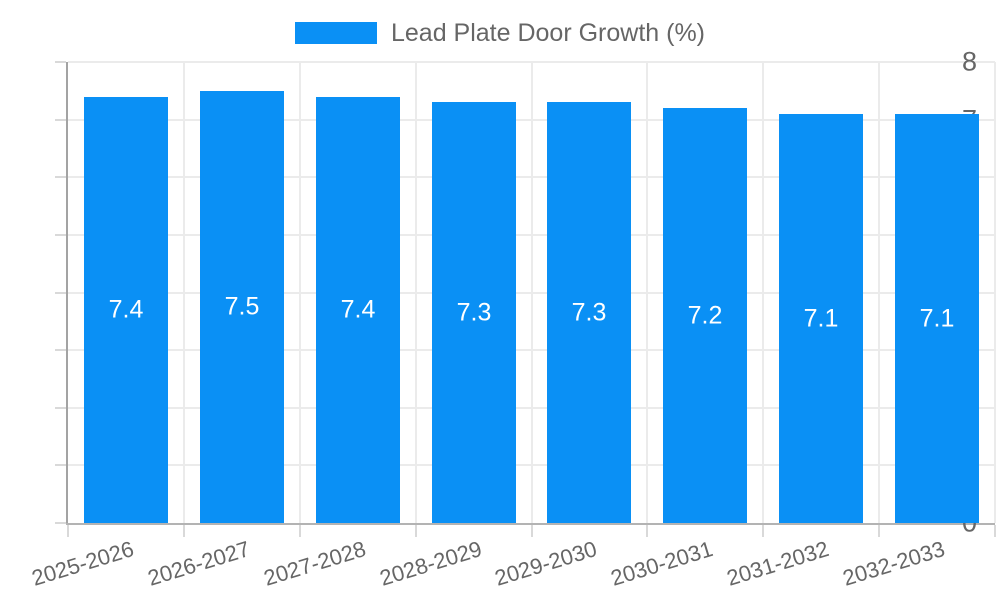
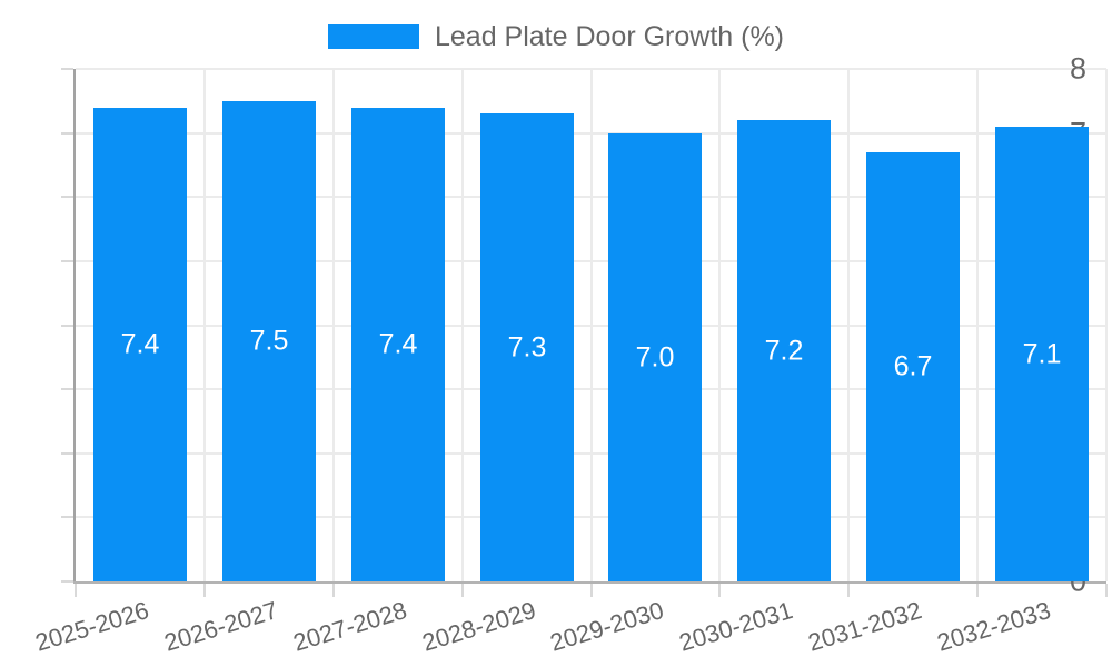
2029-2030: 7.3 -> 7.0
2031-2032: 7.1 -> 6.7
